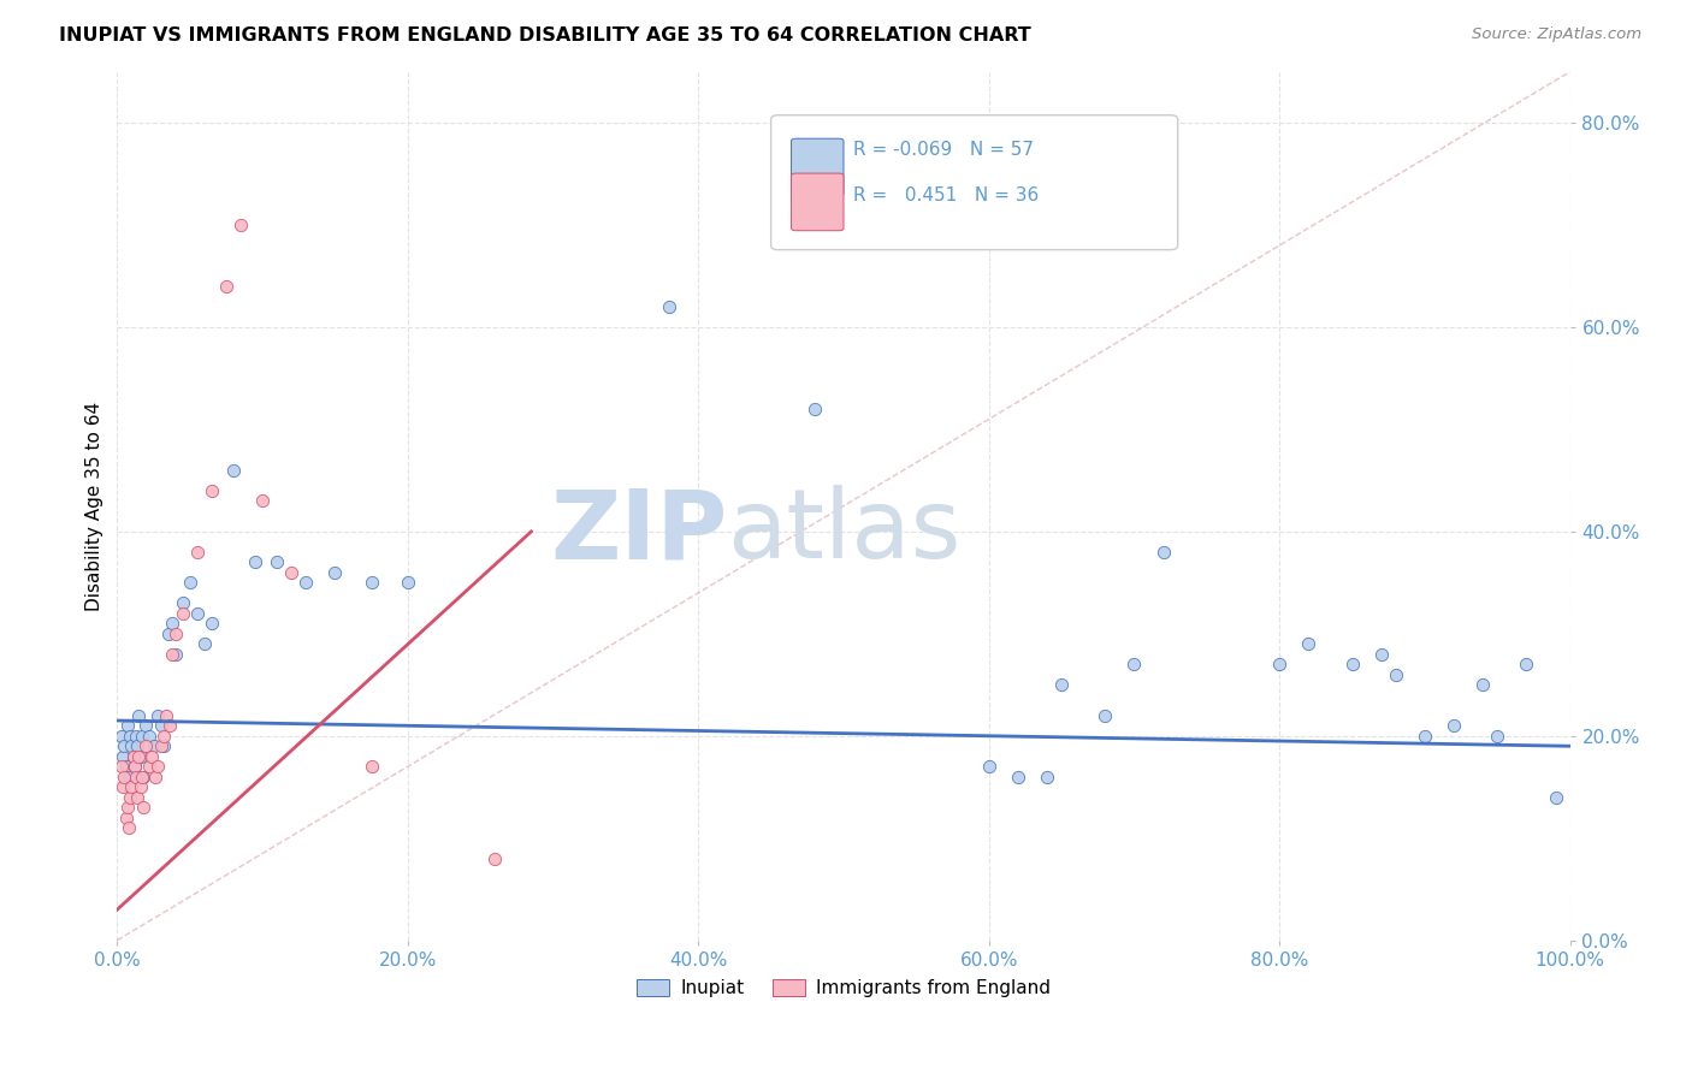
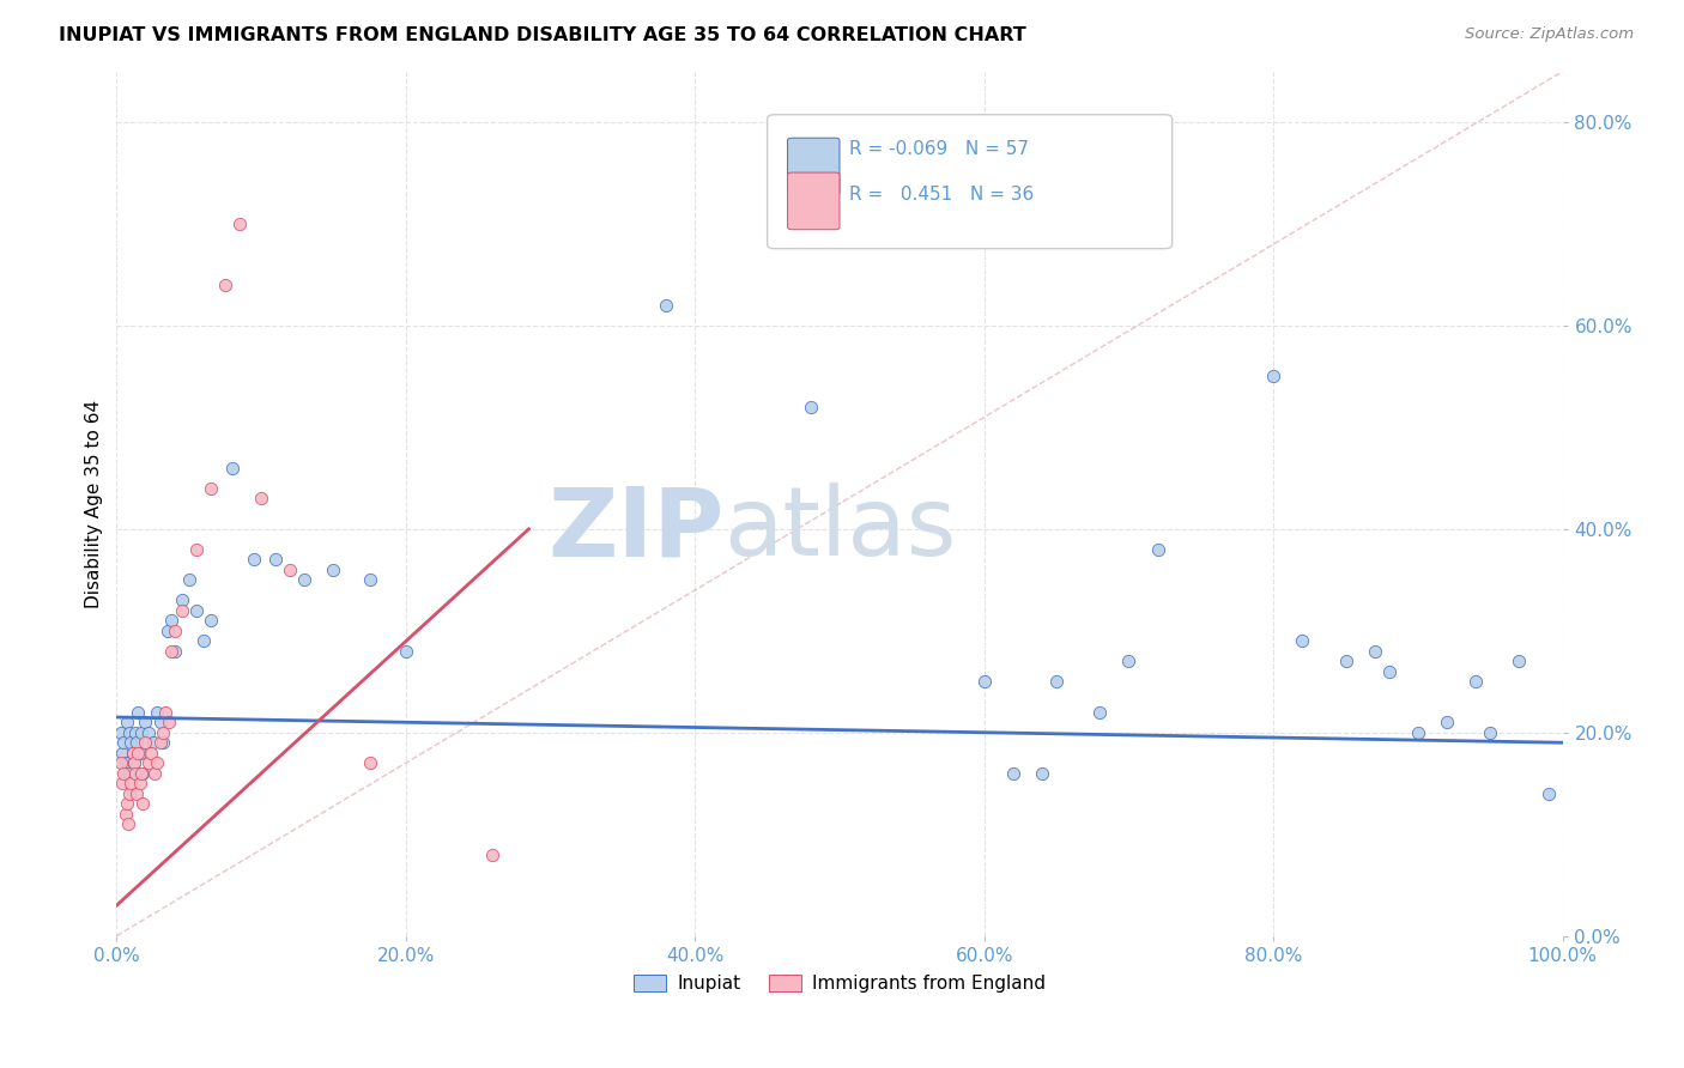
Inupiat/20.0%: 35% -> 28%
Inupiat/60.0%: 17% -> 25%
Inupiat/80.0%: 27% -> 55%
